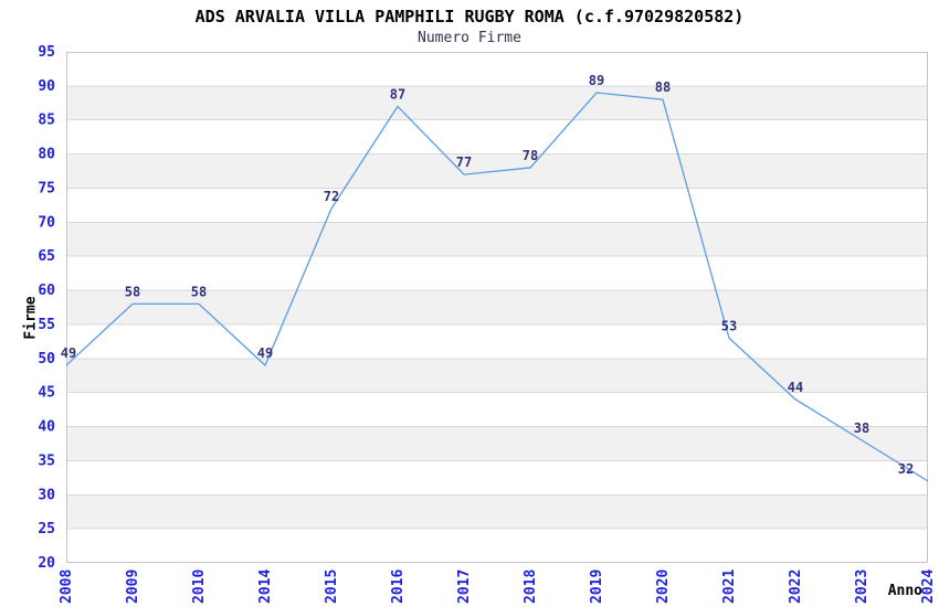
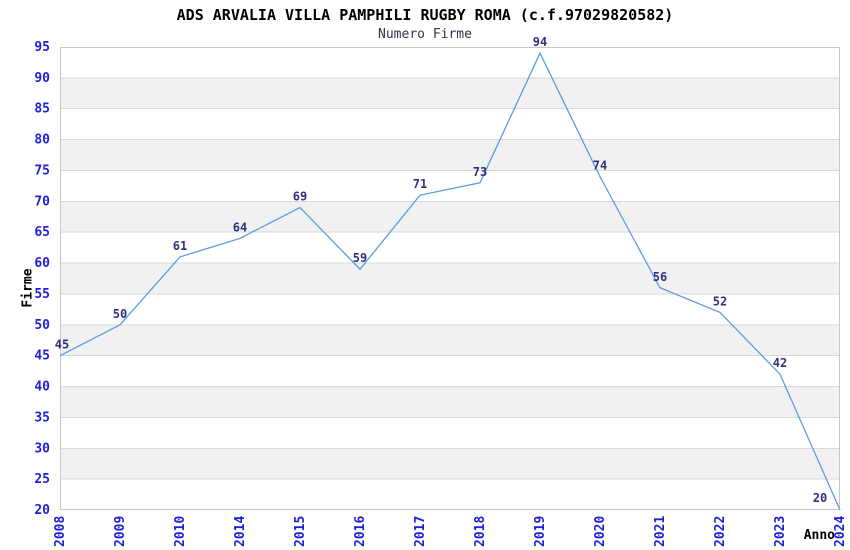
2008: 49 -> 45
2009: 58 -> 50
2010: 58 -> 61
2014: 49 -> 64
2015: 72 -> 69
2016: 87 -> 59
2017: 77 -> 71
2018: 78 -> 73
2019: 89 -> 94
2020: 88 -> 74
2021: 53 -> 56
2022: 44 -> 52
2023: 38 -> 42
2024: 32 -> 20
